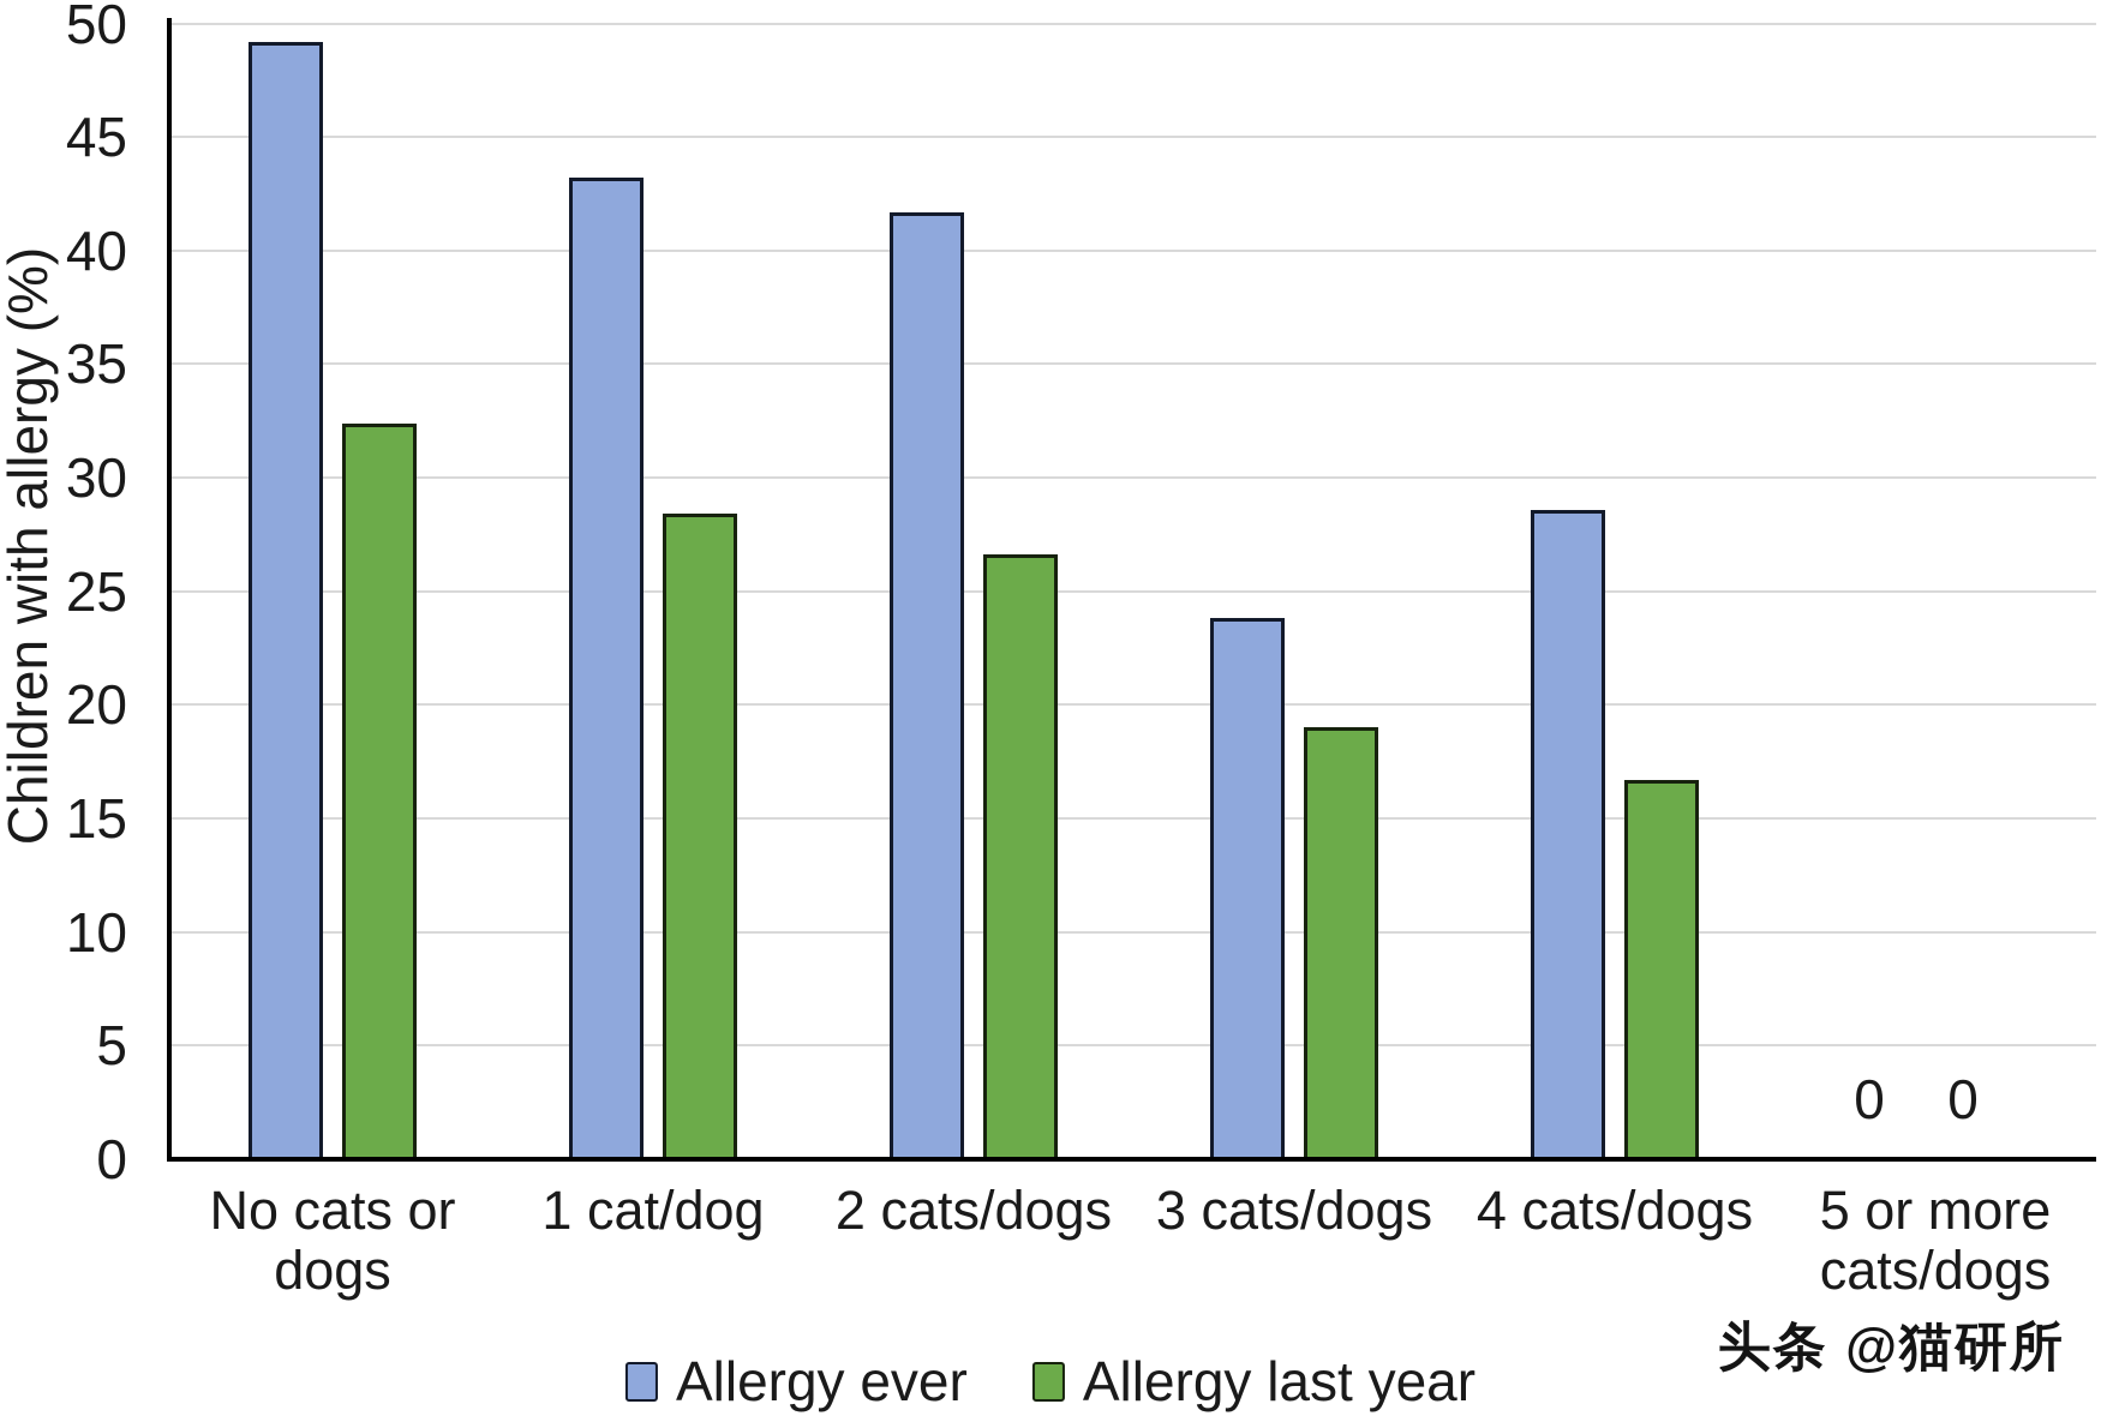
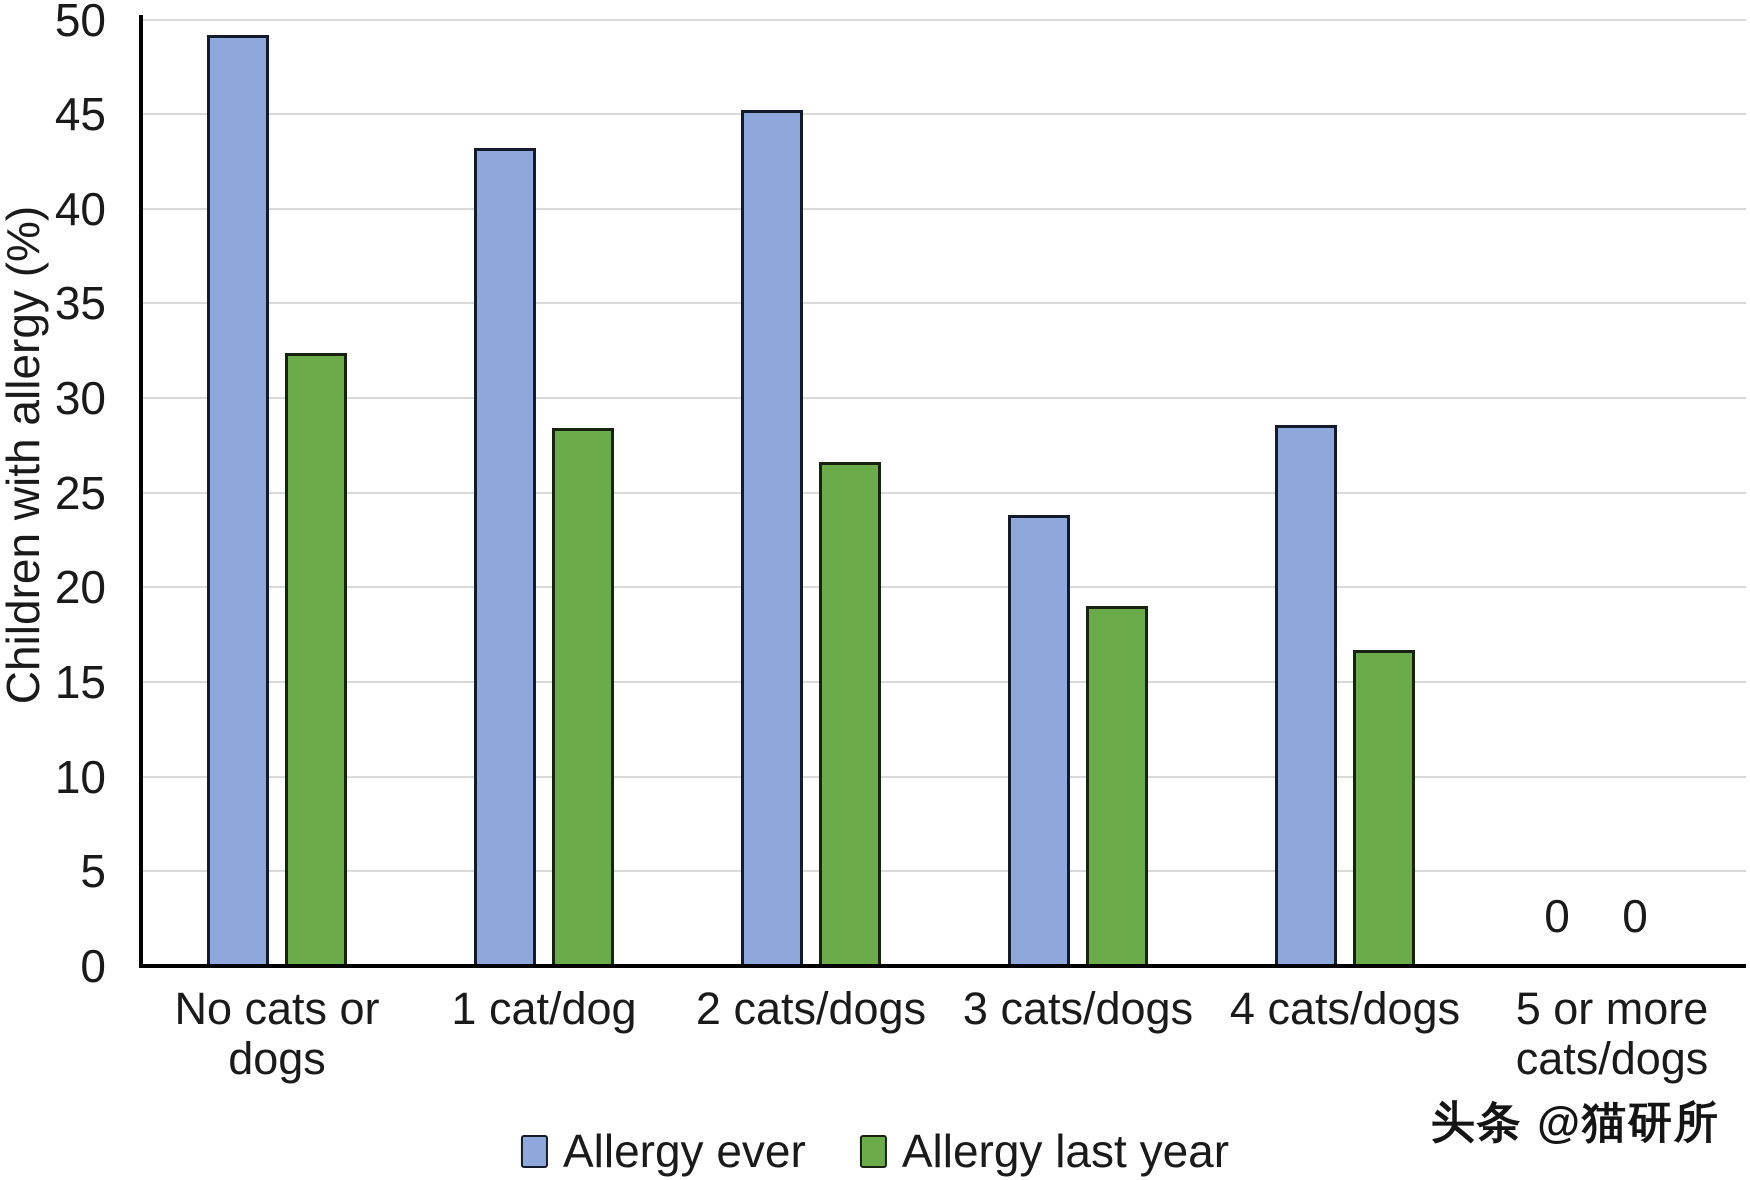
Allergy ever/2 cats/dogs: 41.7 -> 45.2
